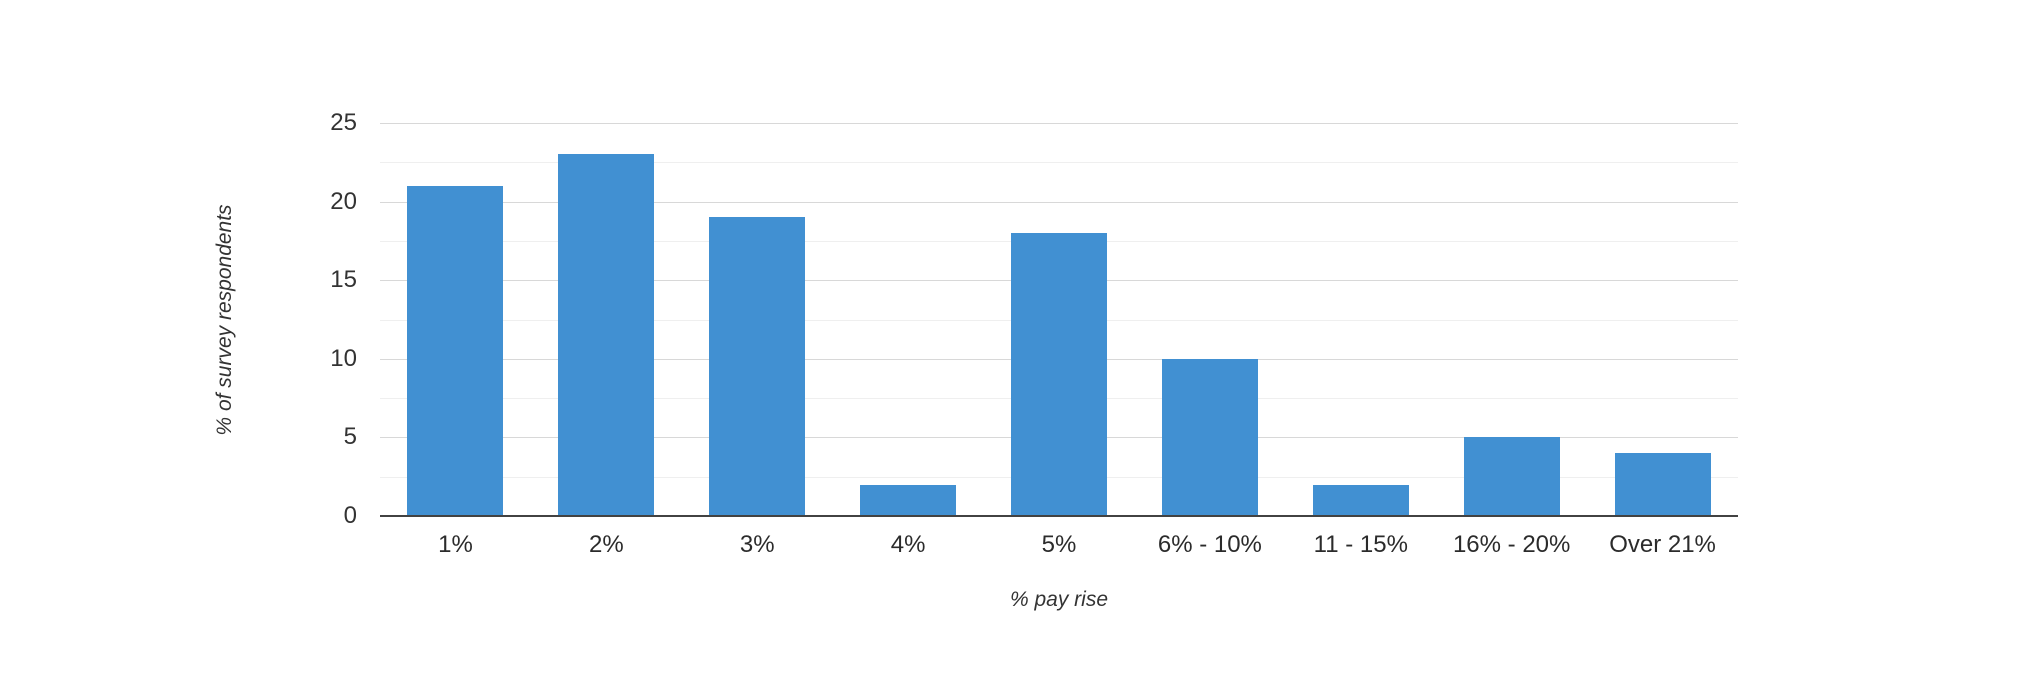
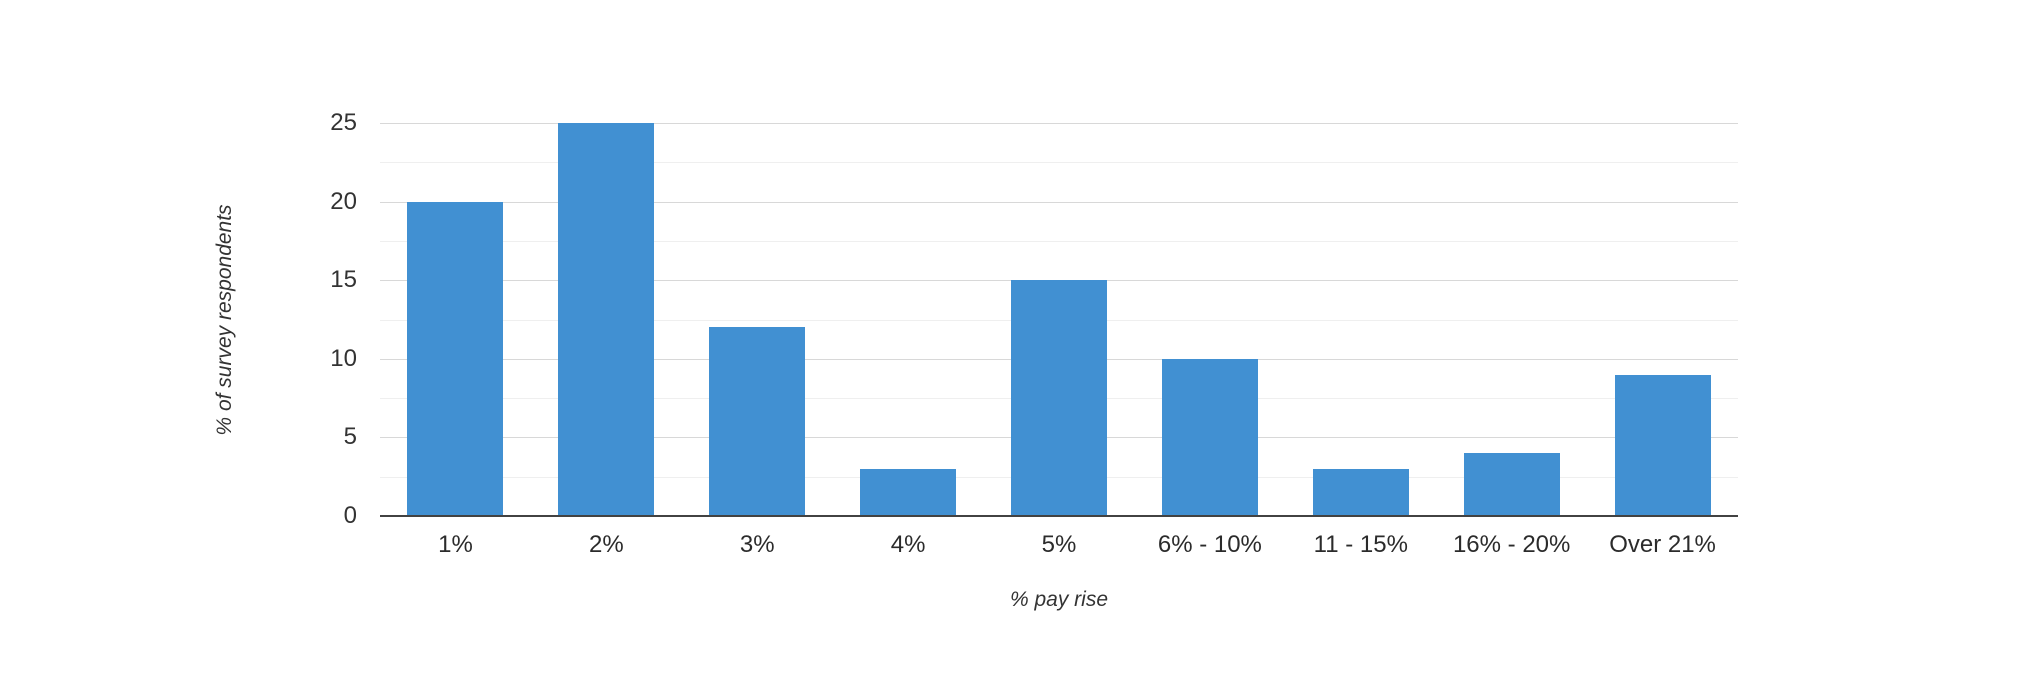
1%: 21 -> 20
2%: 23 -> 25
3%: 19 -> 12
4%: 2 -> 3
5%: 18 -> 15
11 - 15%: 2 -> 3
16% - 20%: 5 -> 4
Over 21%: 4 -> 9
